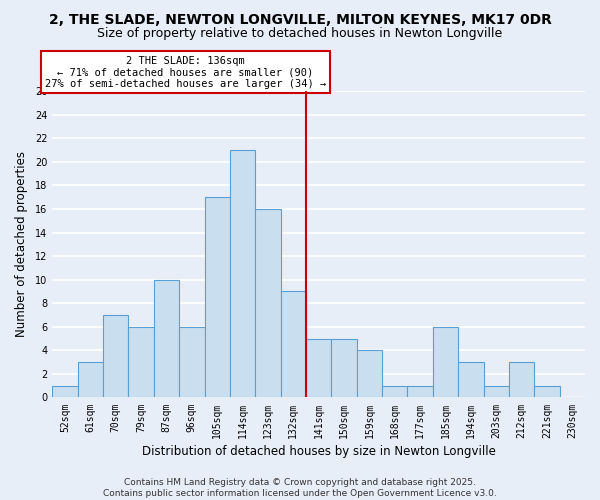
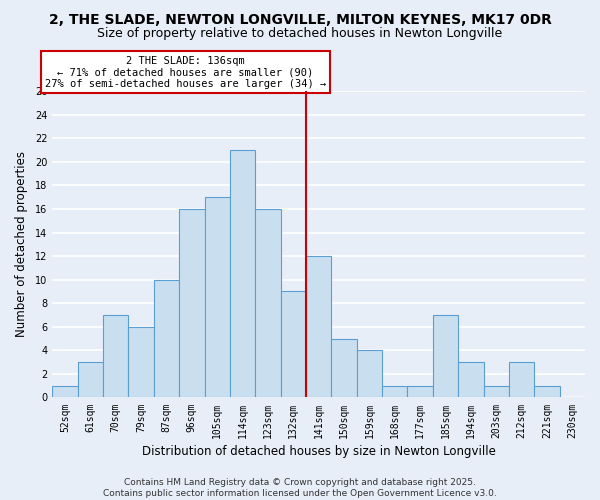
96sqm: 6 -> 16
141sqm: 5 -> 12
185sqm: 6 -> 7
